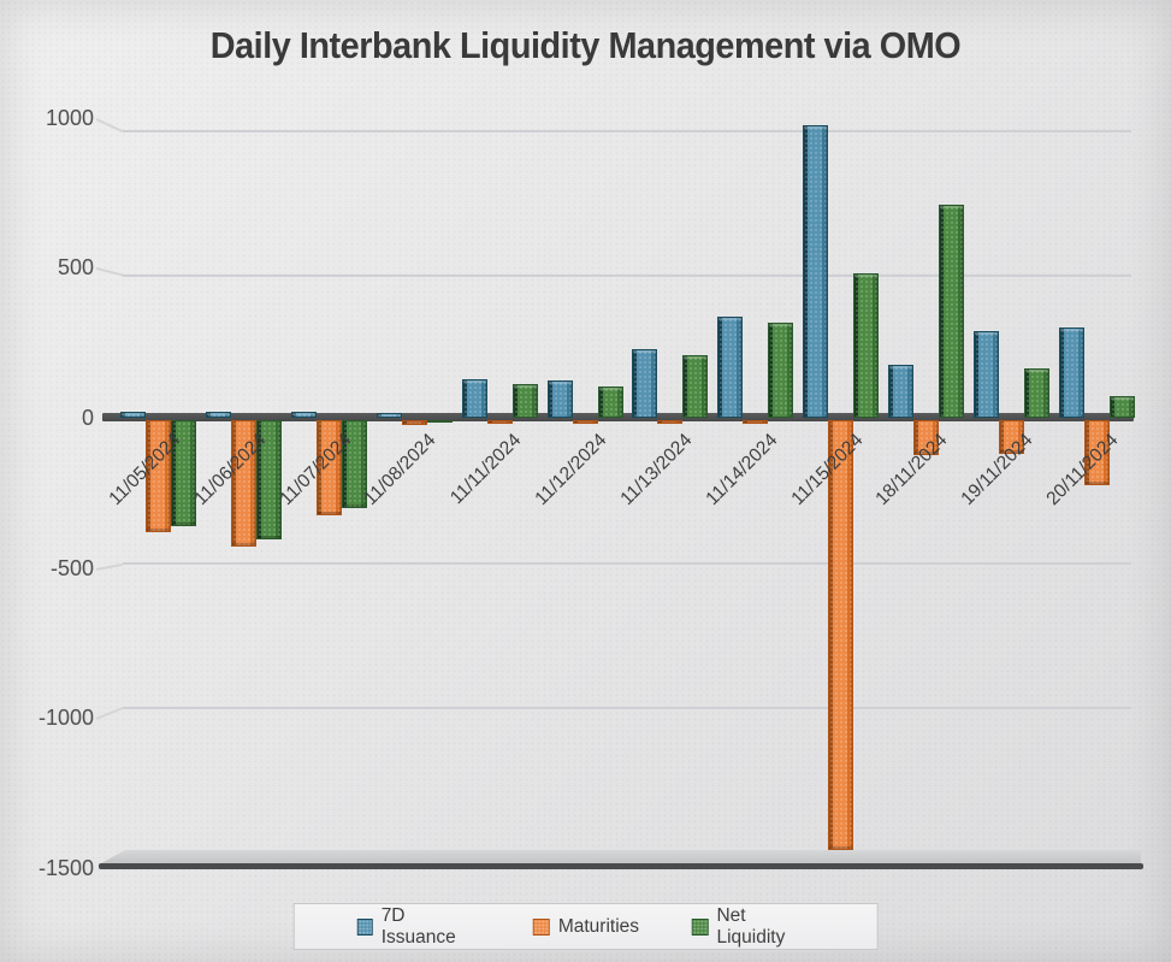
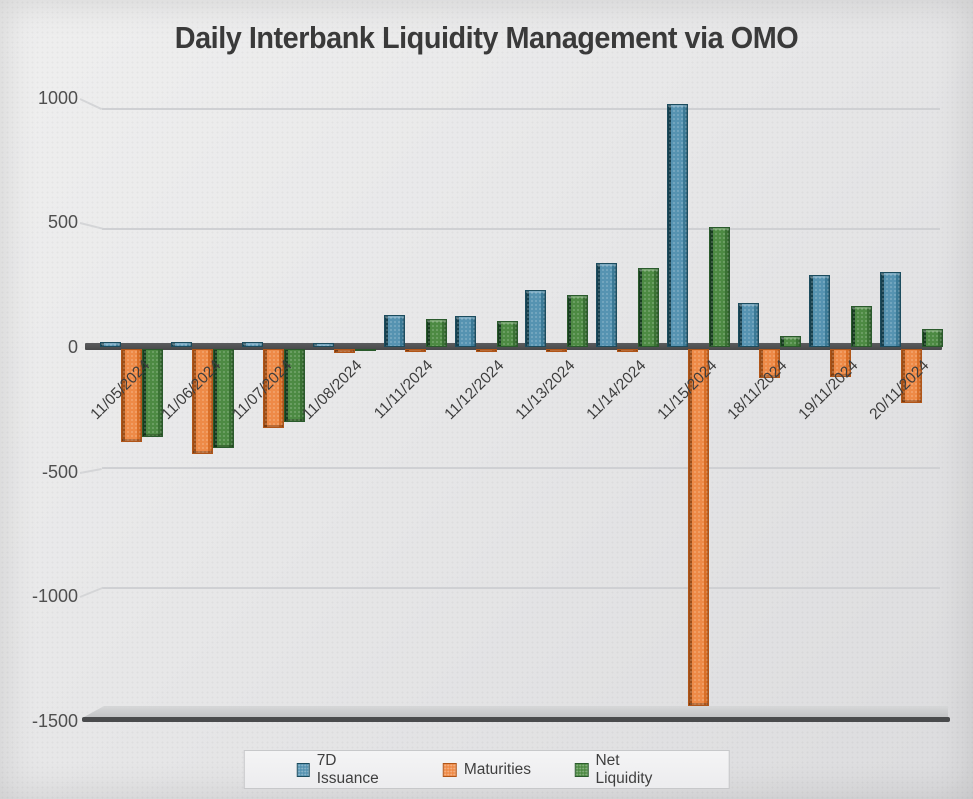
Net Liquidity/18/11/2024: 710 -> 40
